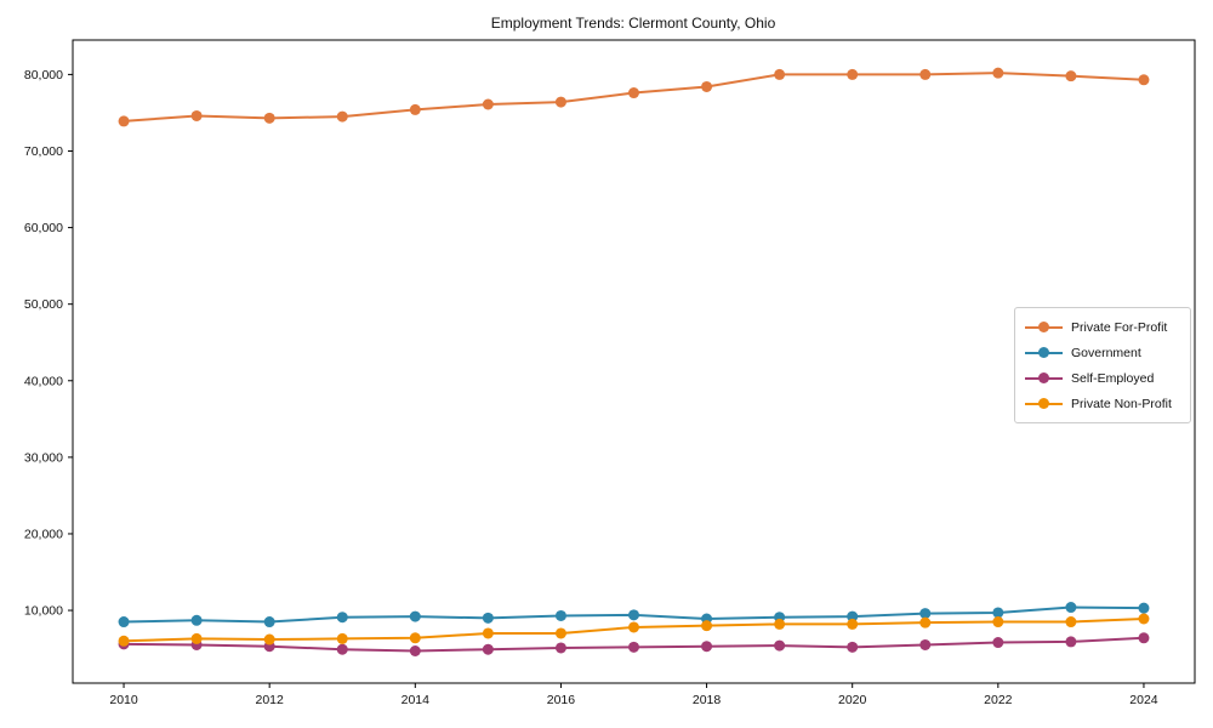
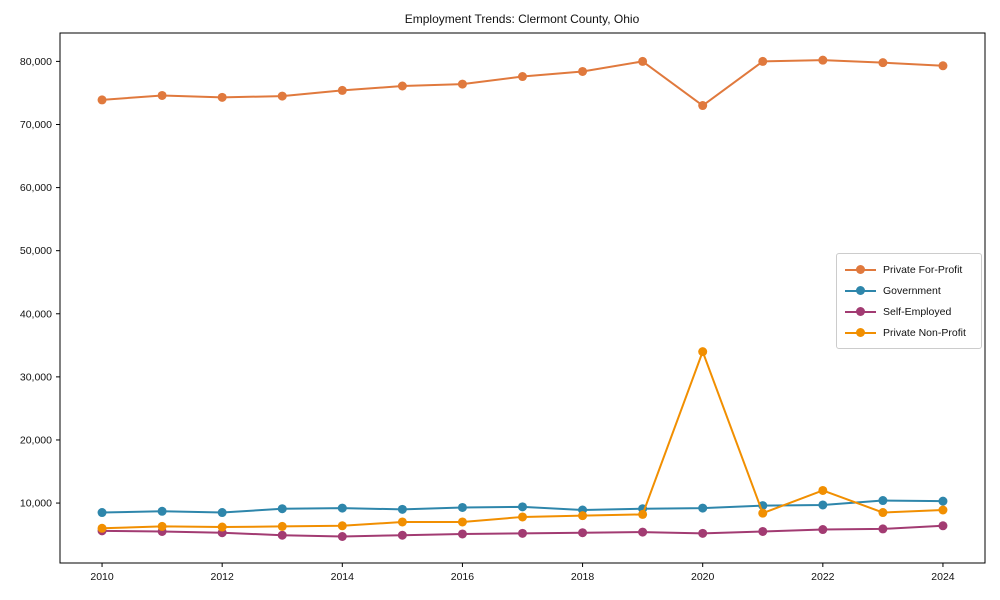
Private For-Profit/2020: 80000 -> 73000
Private Non-Profit/2020: 8000 -> 34000
Private Non-Profit/2022: 8000 -> 12000
